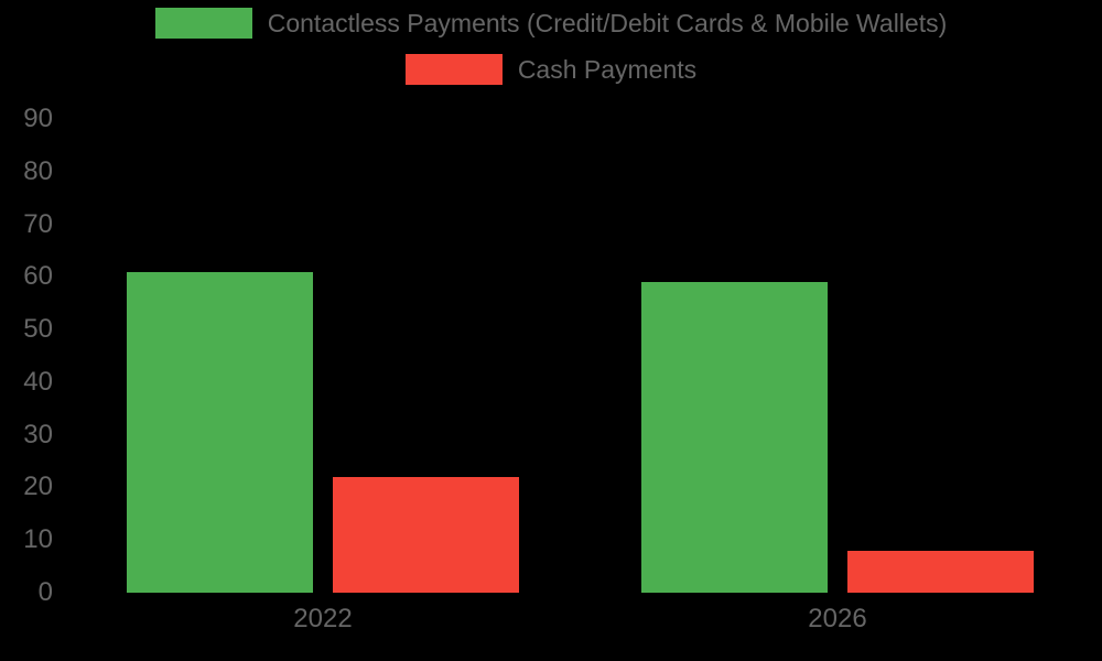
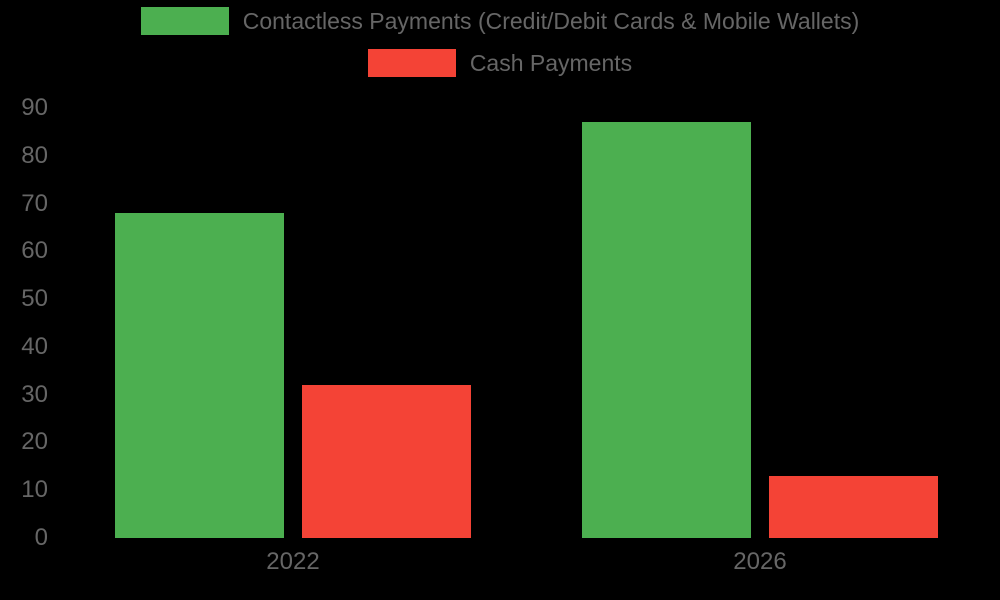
Contactless Payments (Credit/Debit Cards & Mobile Wallets)/2022: 61 -> 68
Cash Payments/2022: 22 -> 32
Contactless Payments (Credit/Debit Cards & Mobile Wallets)/2026: 59 -> 87
Cash Payments/2026: 8 -> 13
